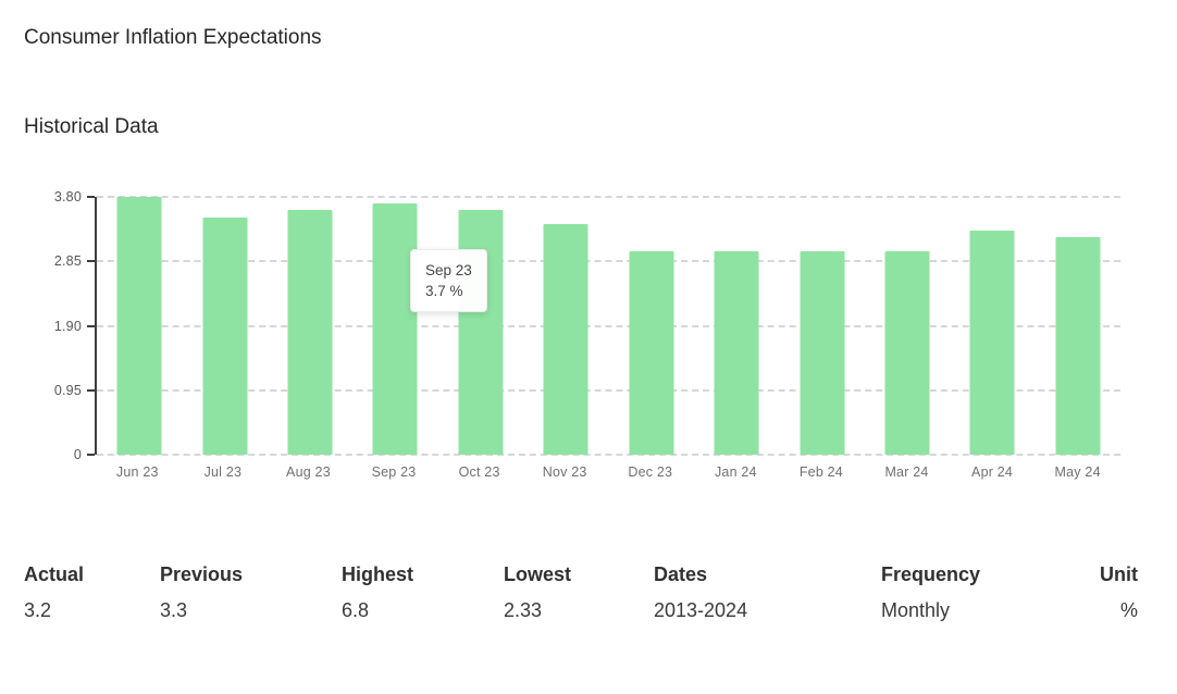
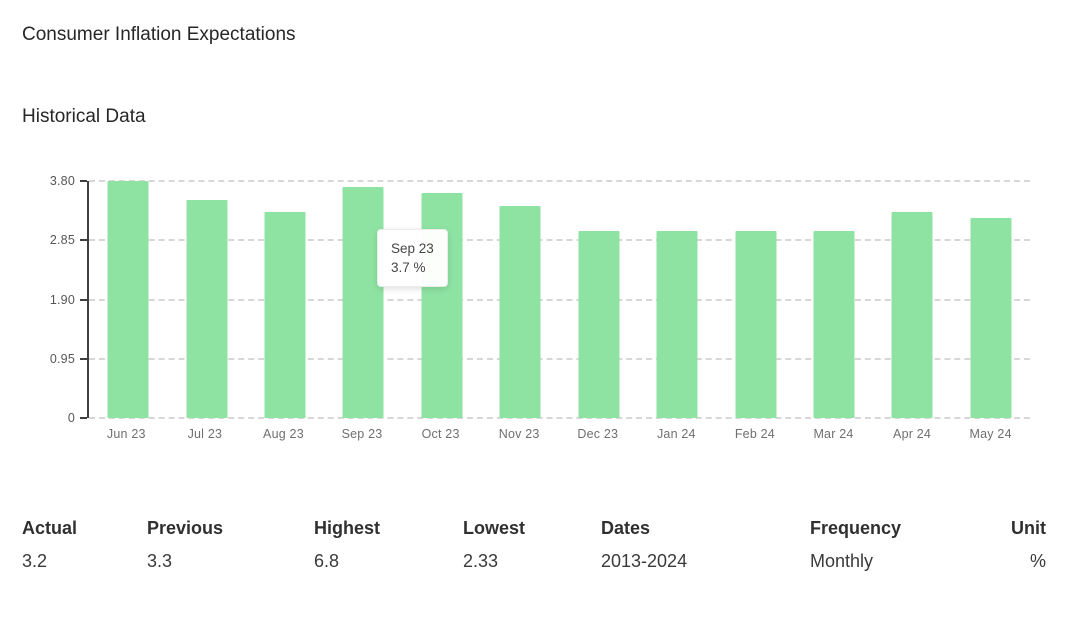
Aug 23: 3.6 -> 3.3
